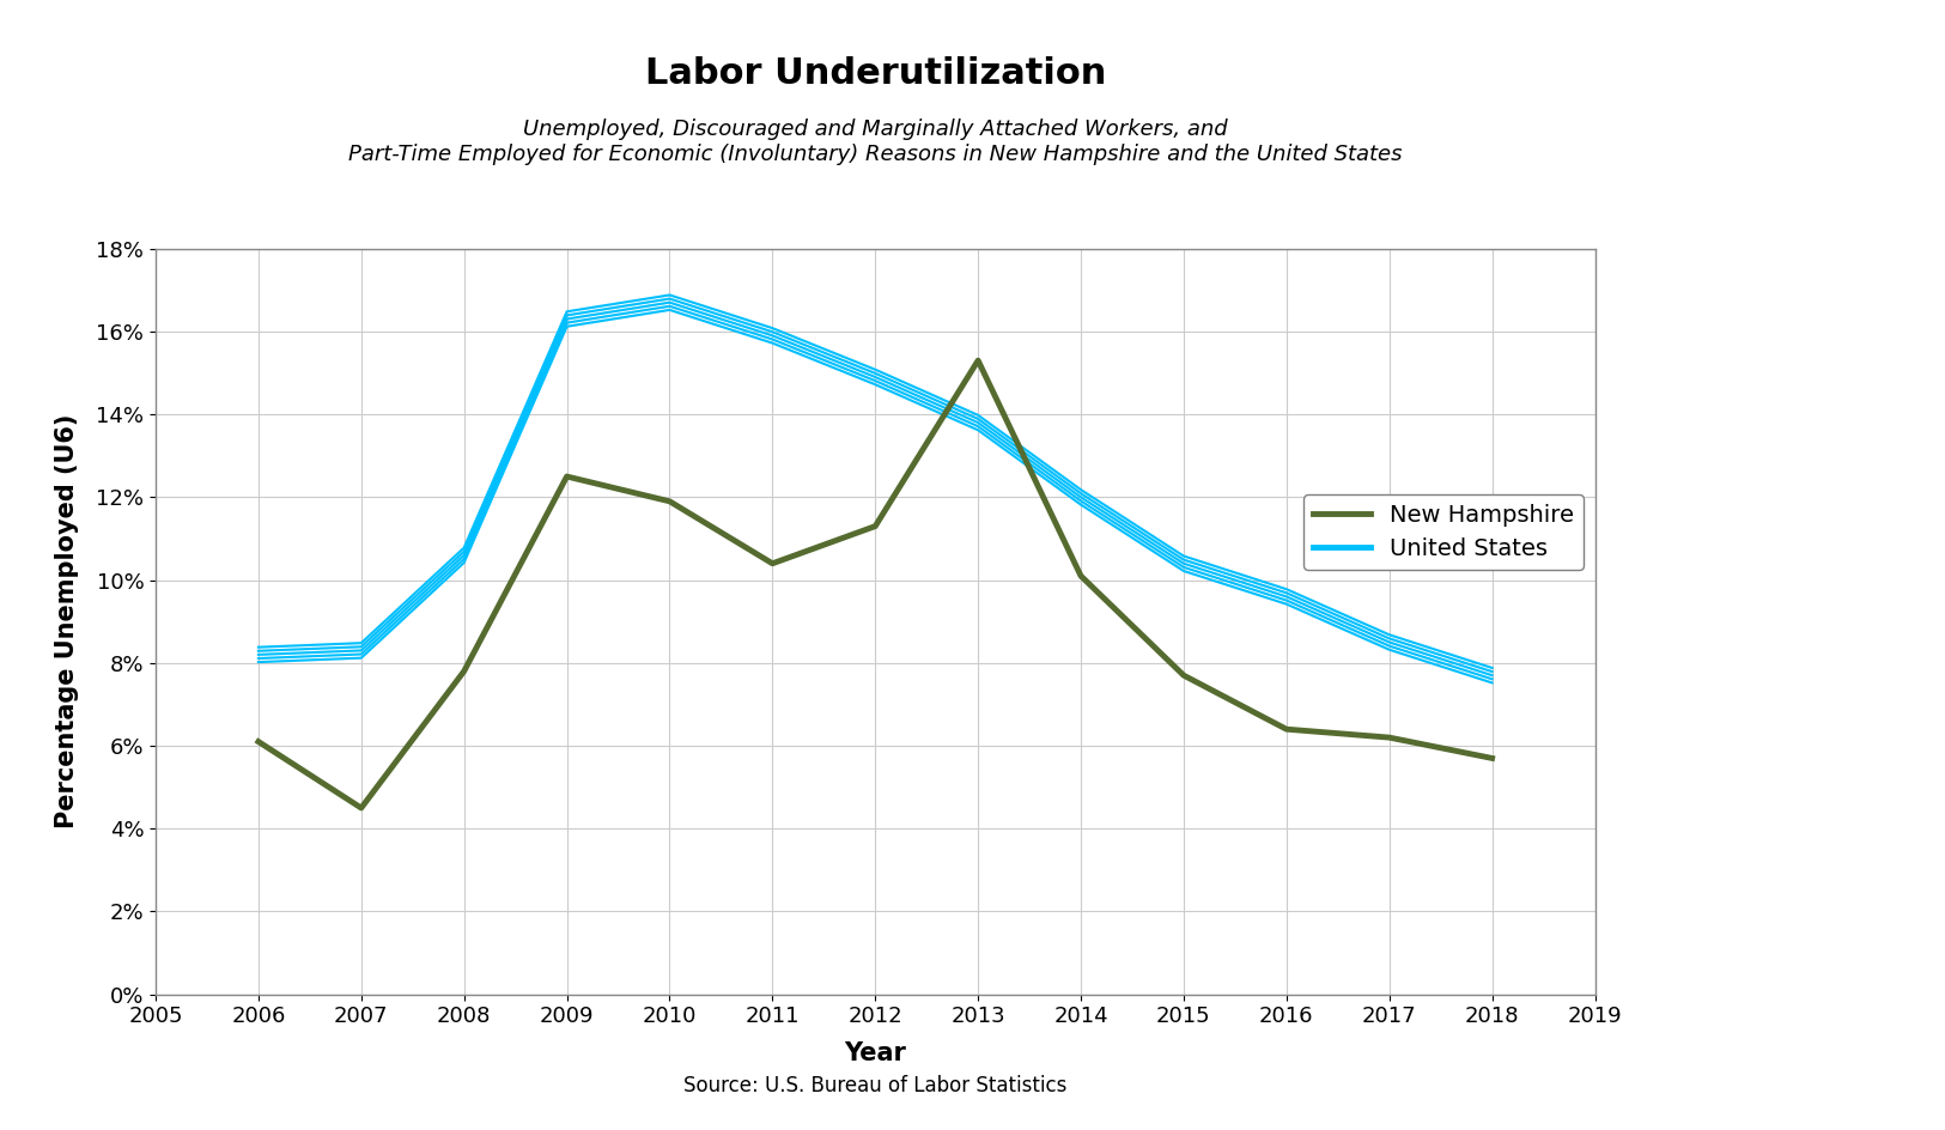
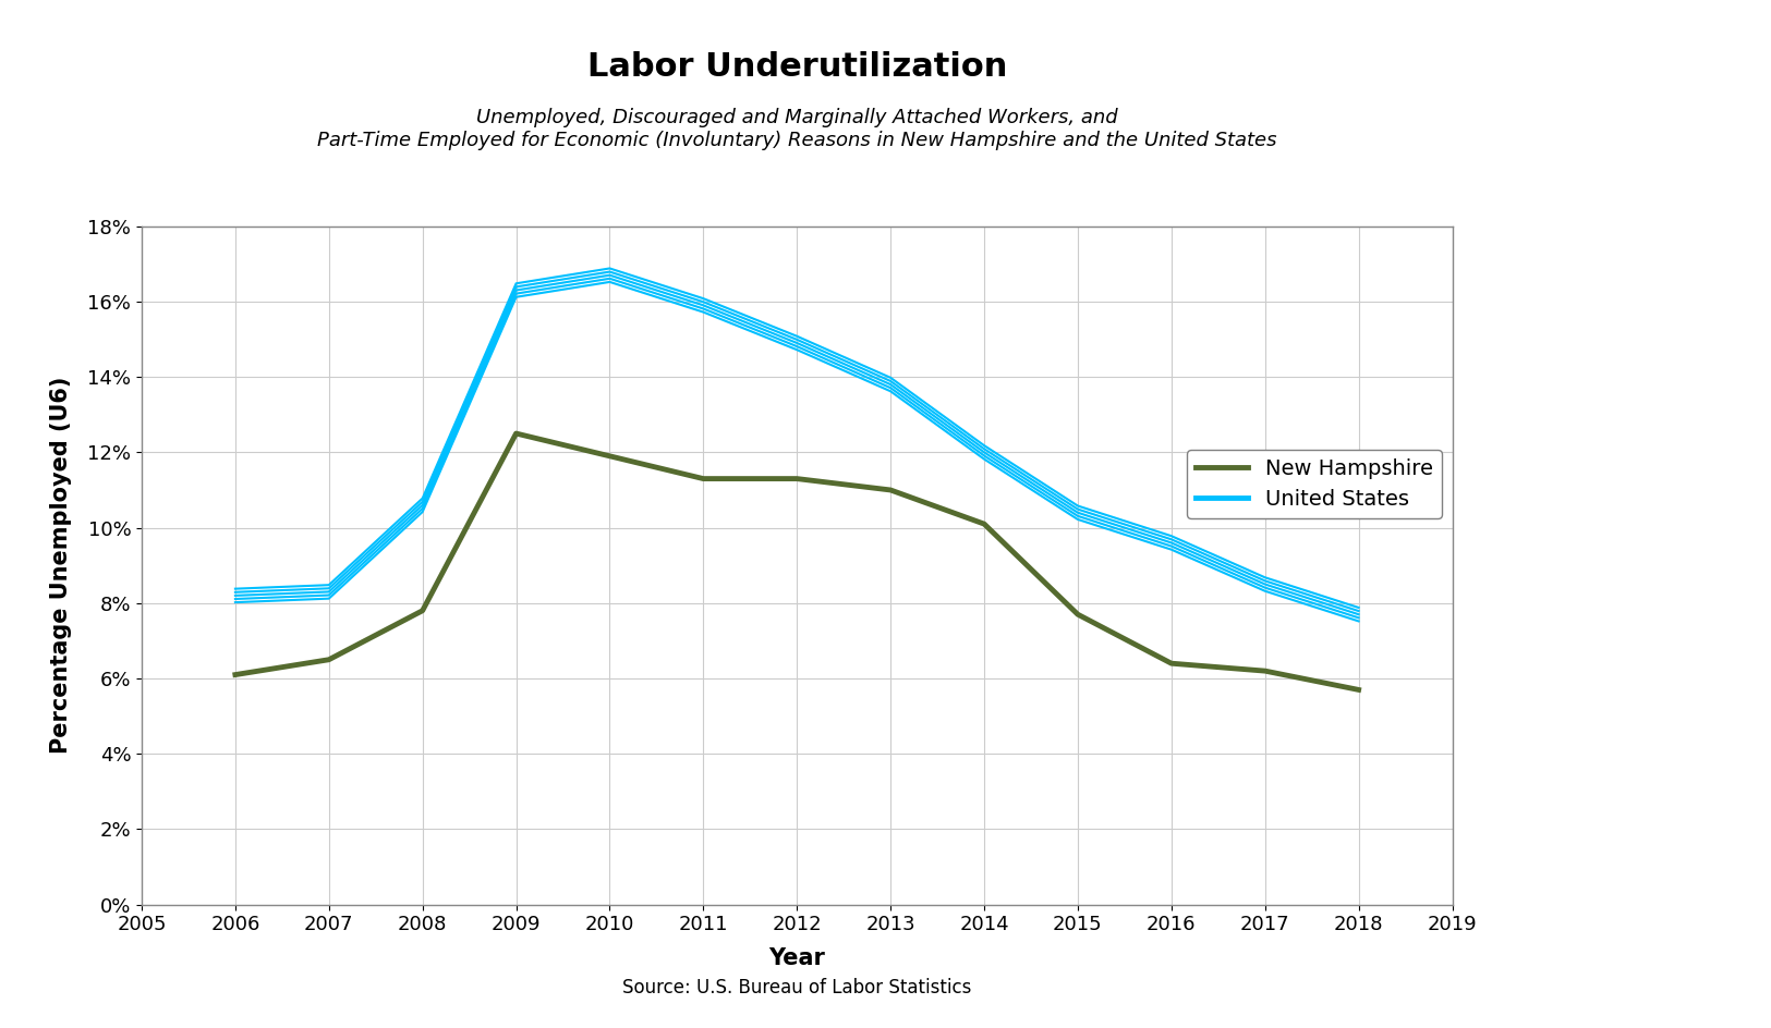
New Hampshire/2007: 4.5% -> 6.5%
New Hampshire/2011: 10.4% -> 11.3%
New Hampshire/2013: 15.3% -> 11.0%
